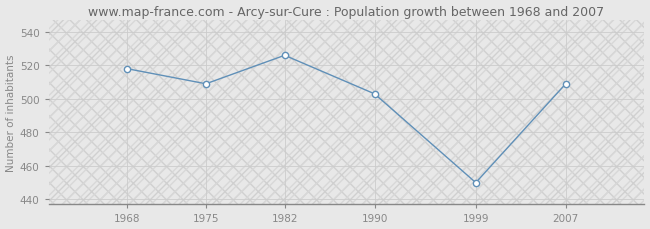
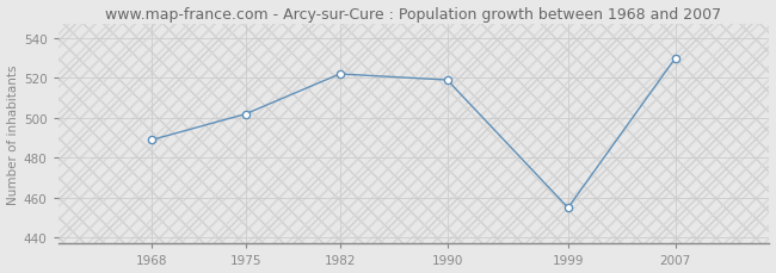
1968: 518 -> 489
1975: 509 -> 502
1982: 526 -> 522
1990: 503 -> 519
1999: 450 -> 455
2007: 509 -> 530
